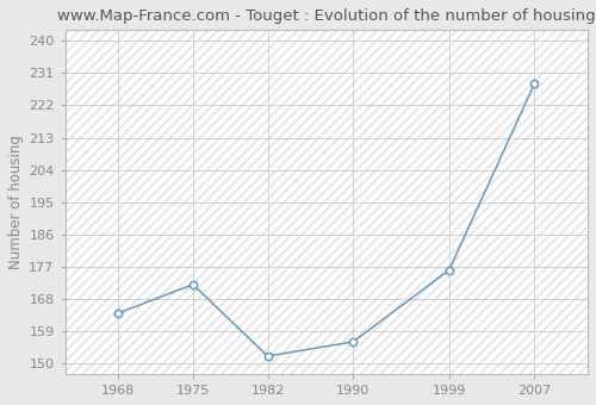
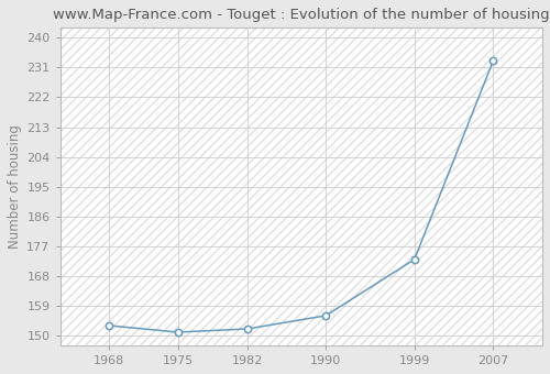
1968: 164 -> 153
1975: 172 -> 151
1999: 176 -> 173
2007: 228 -> 233
